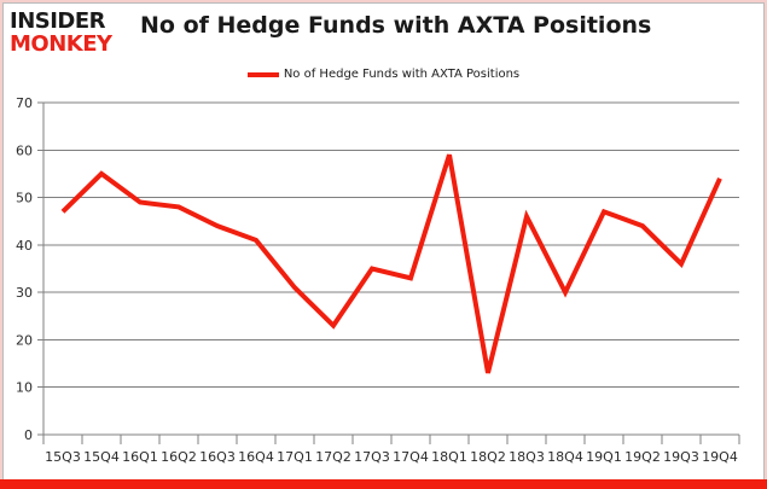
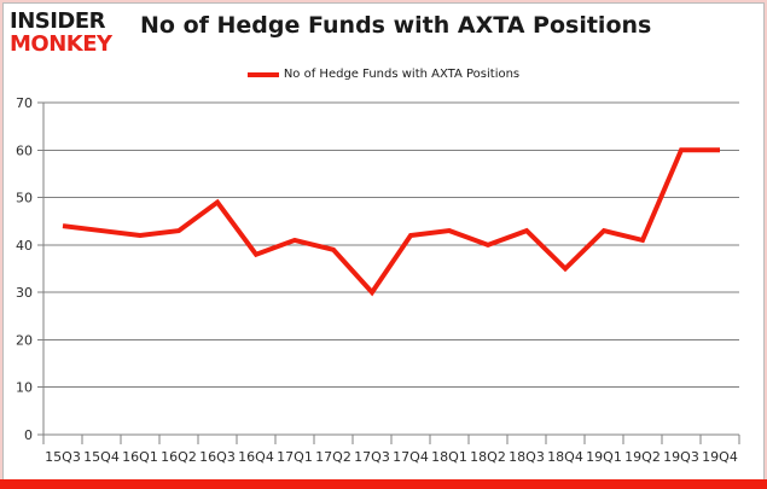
15Q3: 47 -> 44
15Q4: 55 -> 43
16Q1: 49 -> 42
16Q2: 48 -> 43
16Q3: 44 -> 49
16Q4: 41 -> 38
17Q1: 31 -> 41
17Q2: 23 -> 39
17Q3: 35 -> 30
17Q4: 33 -> 42
18Q1: 59 -> 43
18Q2: 13 -> 40
18Q3: 46 -> 43
18Q4: 30 -> 35
19Q1: 47 -> 43
19Q2: 44 -> 41
19Q3: 36 -> 60
19Q4: 54 -> 60
